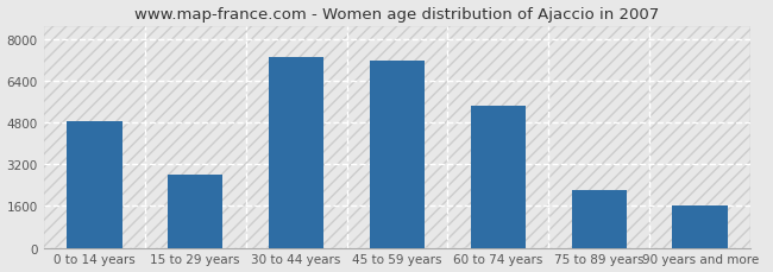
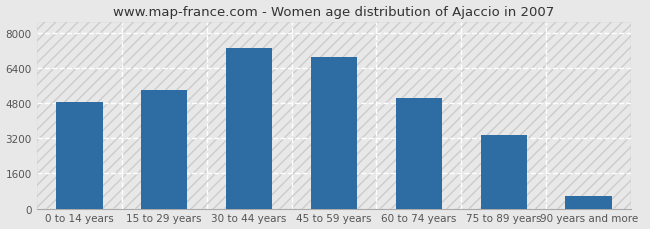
15 to 29 years: 2800 -> 5400
45 to 59 years: 7150 -> 6870
60 to 74 years: 5450 -> 5010
75 to 89 years: 2200 -> 3350
90 years and more: 1600 -> 590
